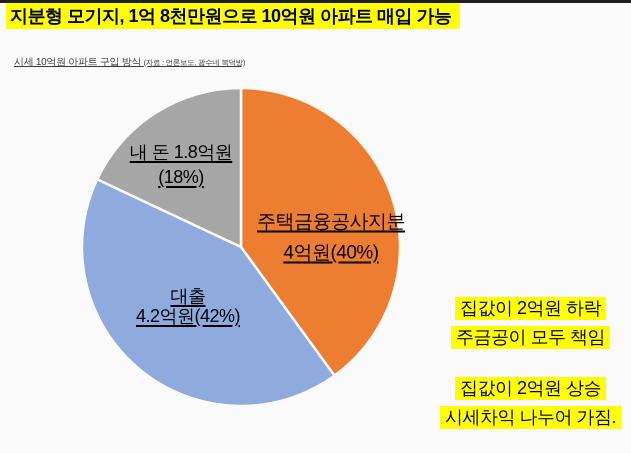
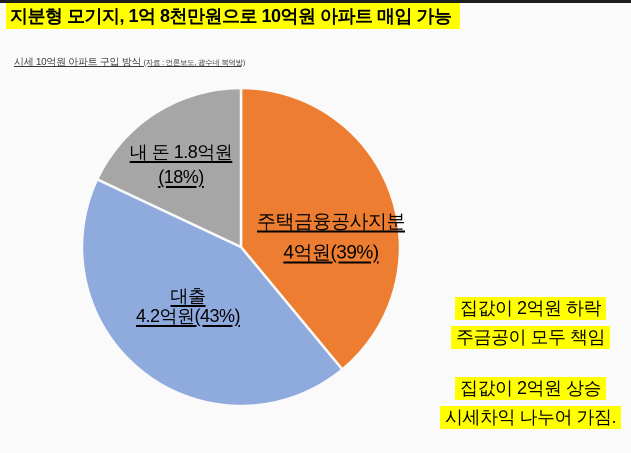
주택금융공사지분: 40 -> 39
대출: 42 -> 43
